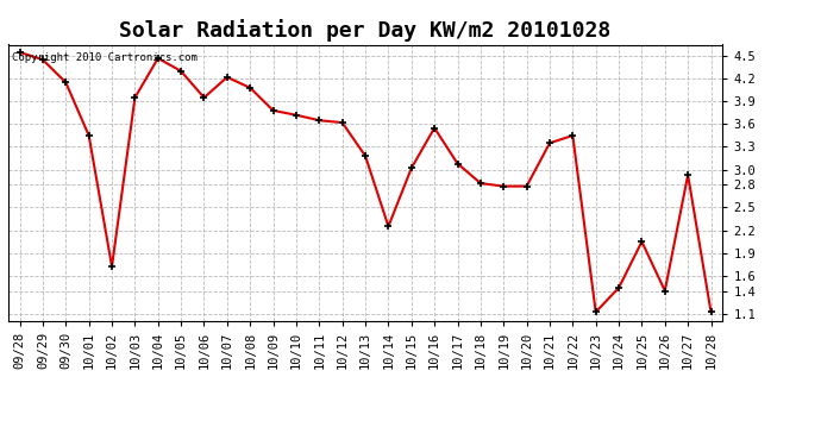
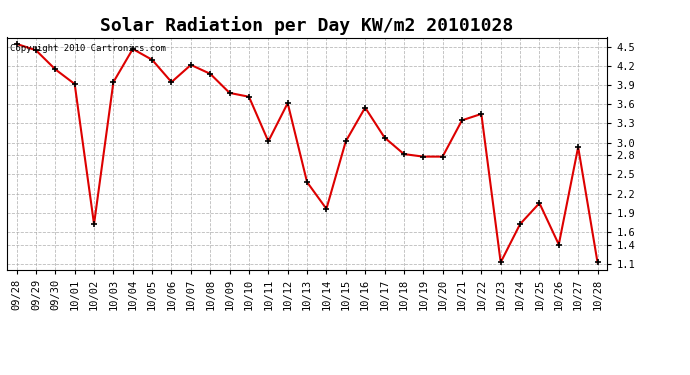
10/01: 3.45 -> 3.92
10/11: 3.65 -> 3.02
10/13: 3.18 -> 2.38
10/14: 2.25 -> 1.96
10/24: 1.44 -> 1.72
